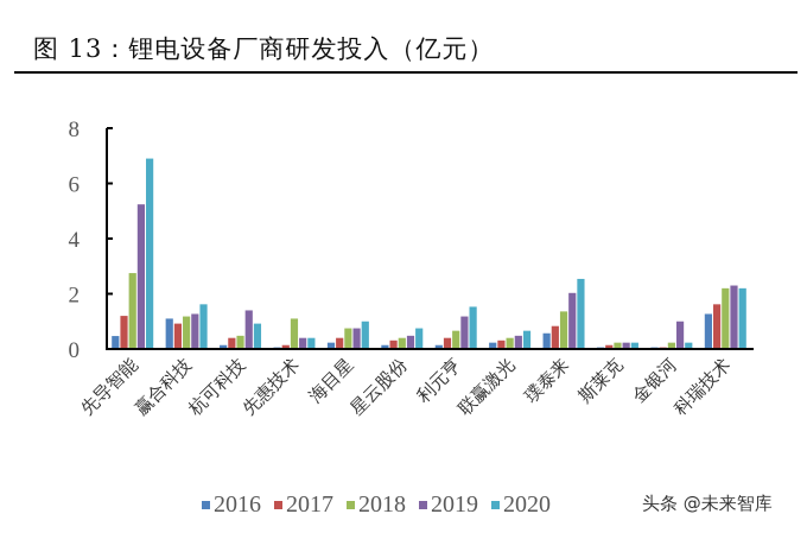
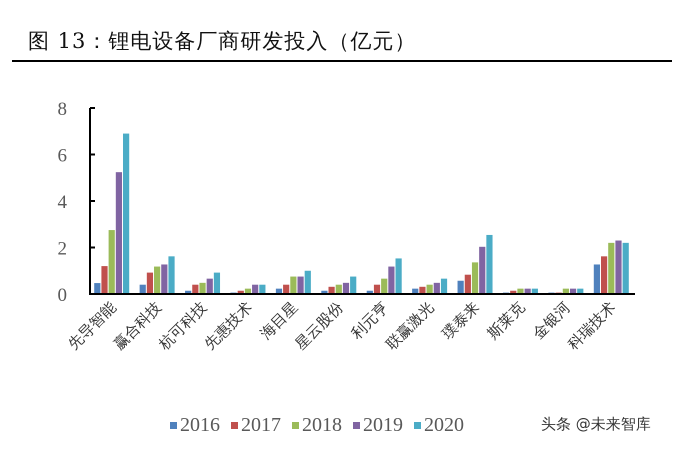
2016/赢合科技: 1.1 -> 0.4
2019/杭可科技: 1.4 -> 0.7
2018/先惠技术: 1.1 -> 0.2
2019/金银河: 1.0 -> 0.2
